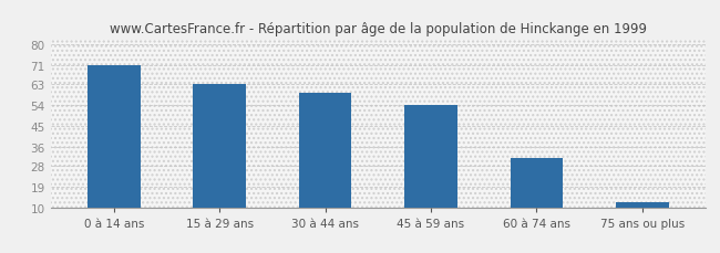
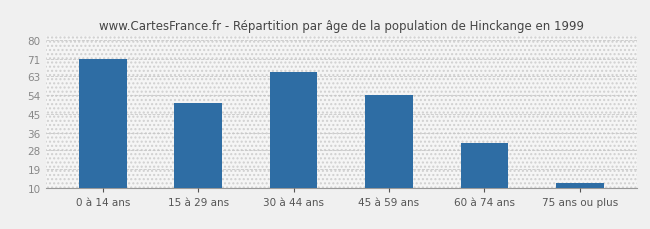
15 à 29 ans: 63 -> 50
30 à 44 ans: 59 -> 65
